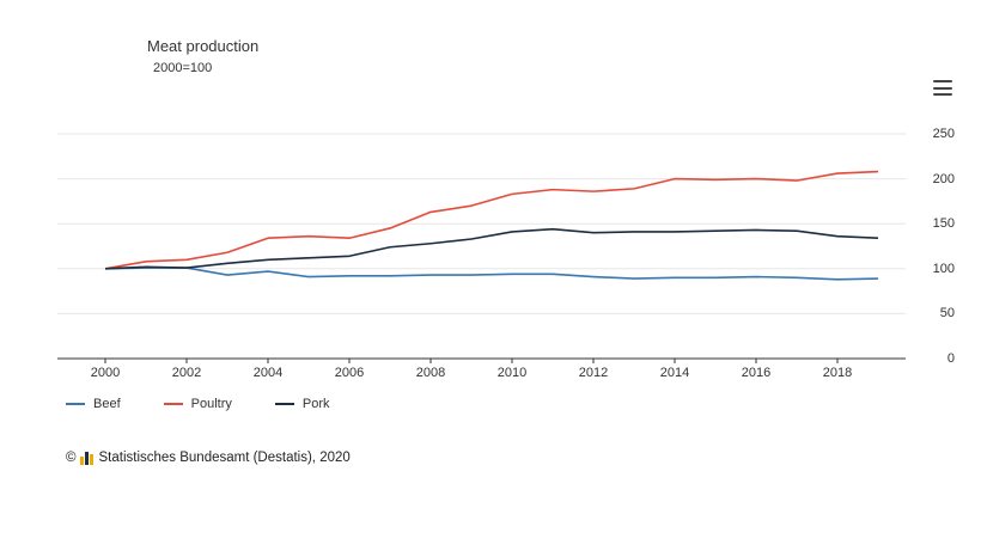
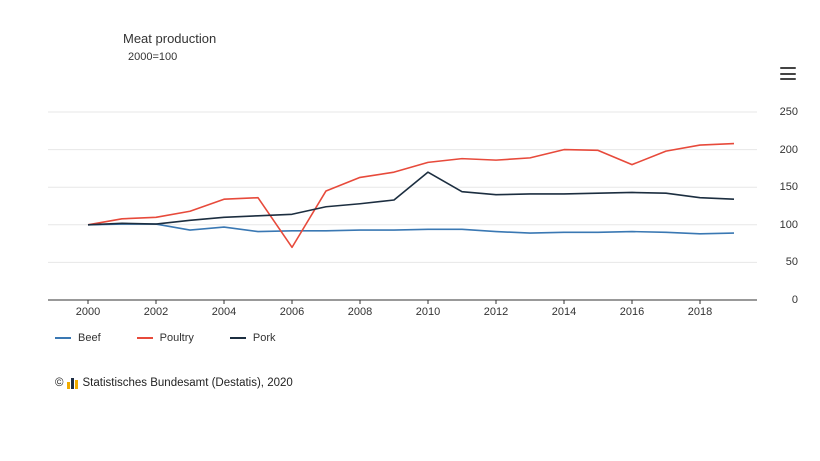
Poultry/2006: 130 -> 70
Pork/2010: 140 -> 170
Poultry/2016: 200 -> 180
